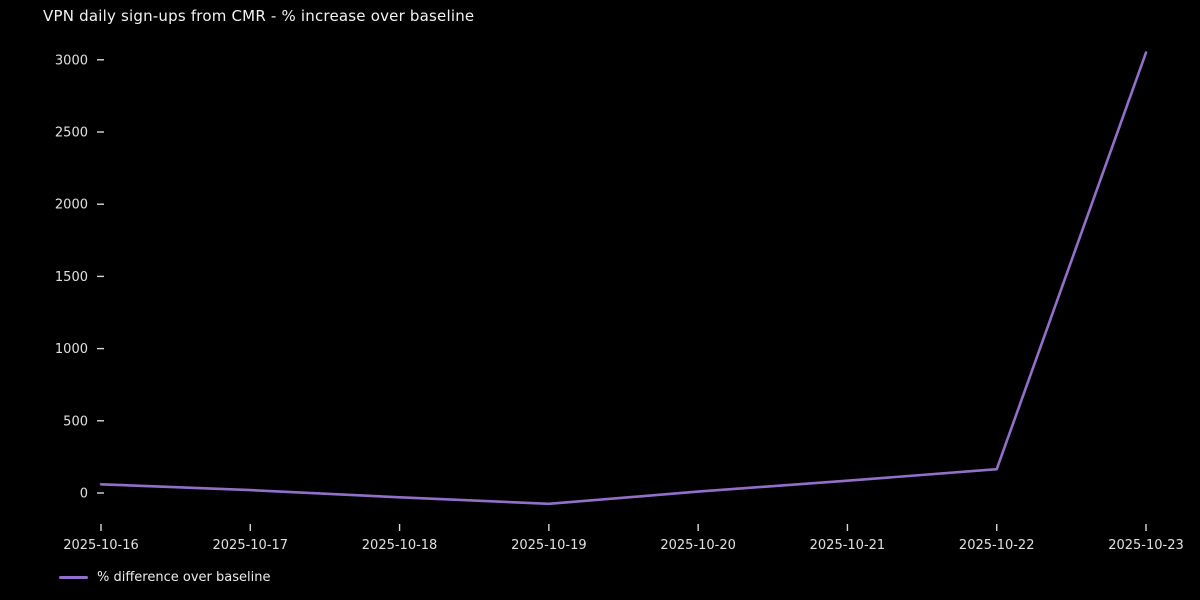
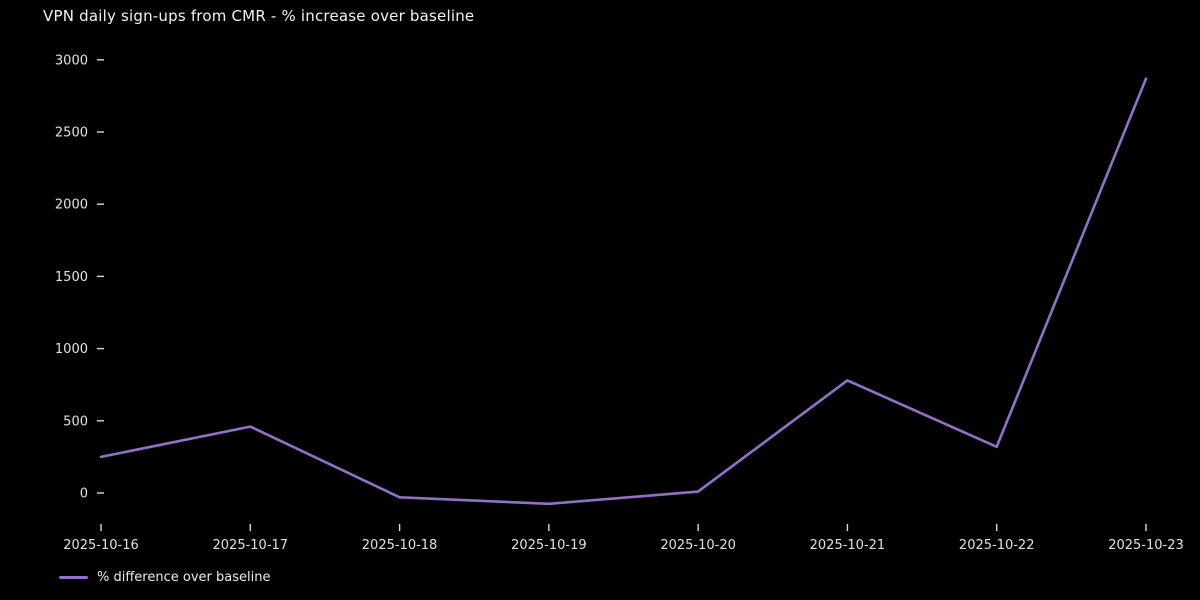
2025-10-16: 60 -> 250
2025-10-17: 20 -> 460
2025-10-21: 80 -> 780
2025-10-22: 160 -> 320
2025-10-23: 3050 -> 2870
